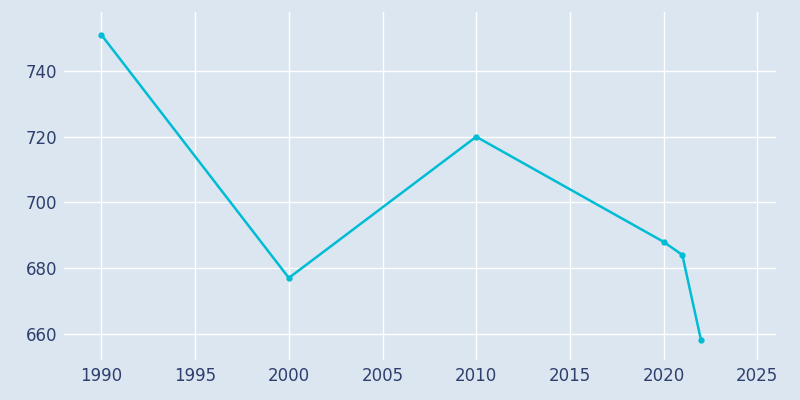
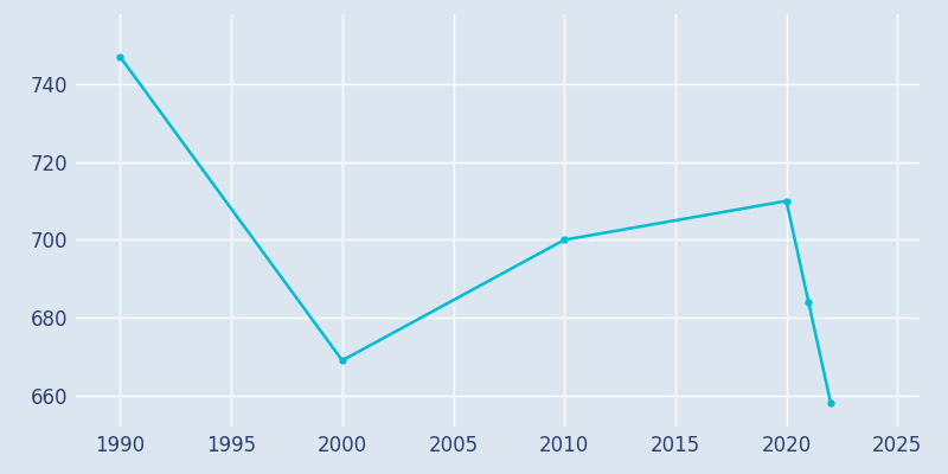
1990: 751 -> 747
2000: 677 -> 669
2010: 720 -> 700
2020: 688 -> 710
